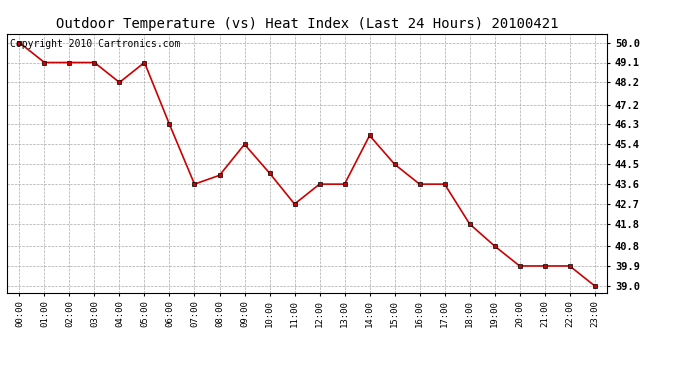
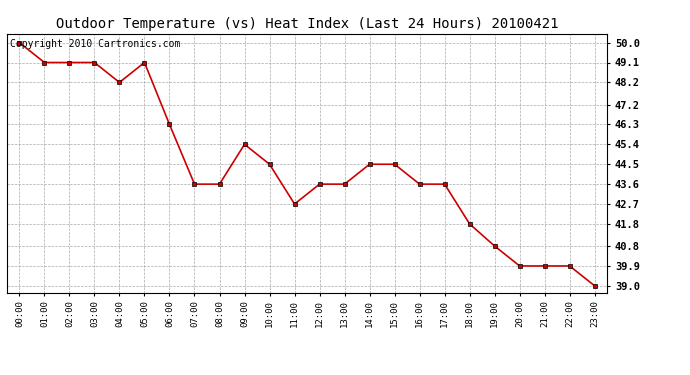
08:00: 44.0 -> 43.6
10:00: 44.1 -> 44.5
14:00: 45.8 -> 44.5
